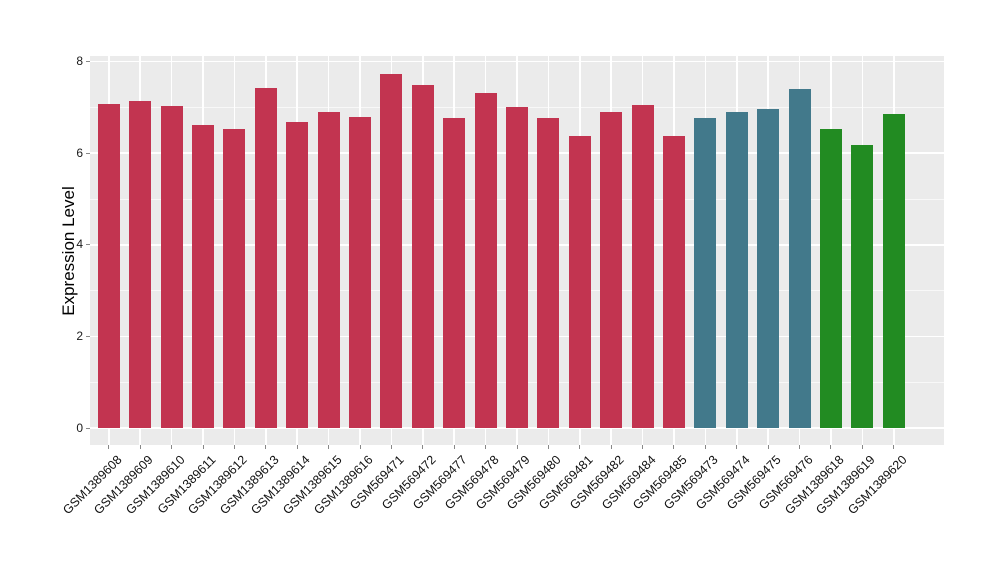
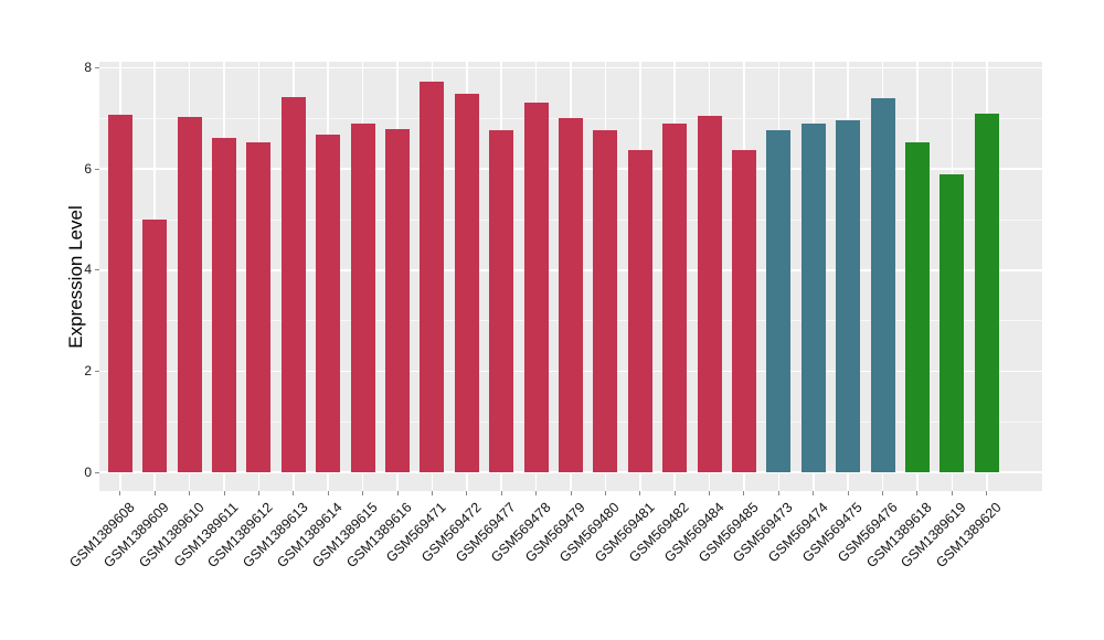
GSM1389609: 7.1 -> 5.0
GSM1389619: 6.2 -> 5.9
GSM1389620: 6.9 -> 7.1
